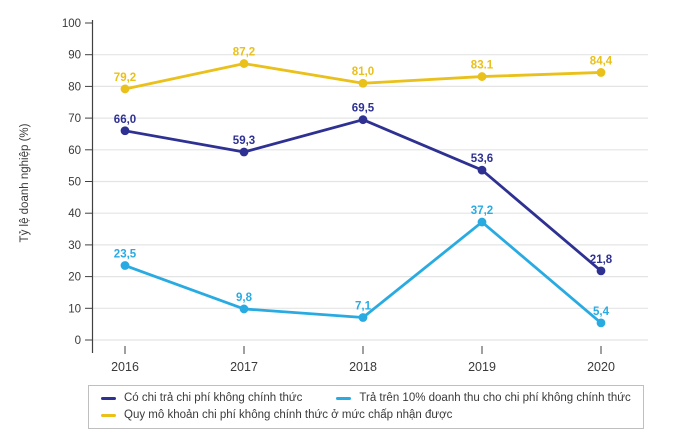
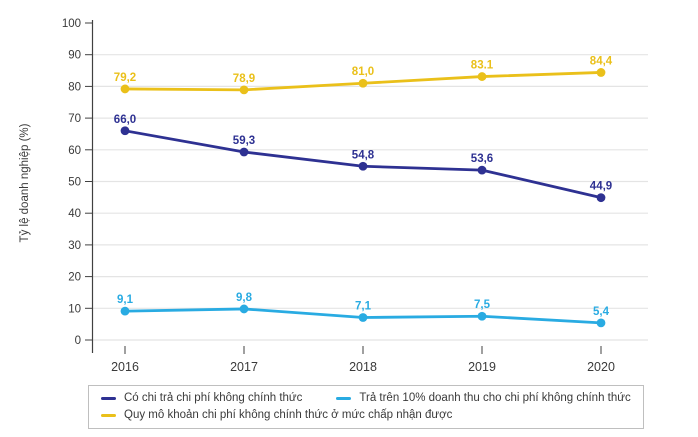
Trả trên 10% doanh thu cho chi phí không chính thức/2016: 23,5 -> 9,1
Quy mô khoản chi phí không chính thức ở mức chấp nhận được/2017: 87,2 -> 78,9
Có chi trả chi phí không chính thức/2018: 69,5 -> 54,8
Trả trên 10% doanh thu cho chi phí không chính thức/2019: 37,2 -> 7,5
Có chi trả chi phí không chính thức/2020: 21,8 -> 44,9
